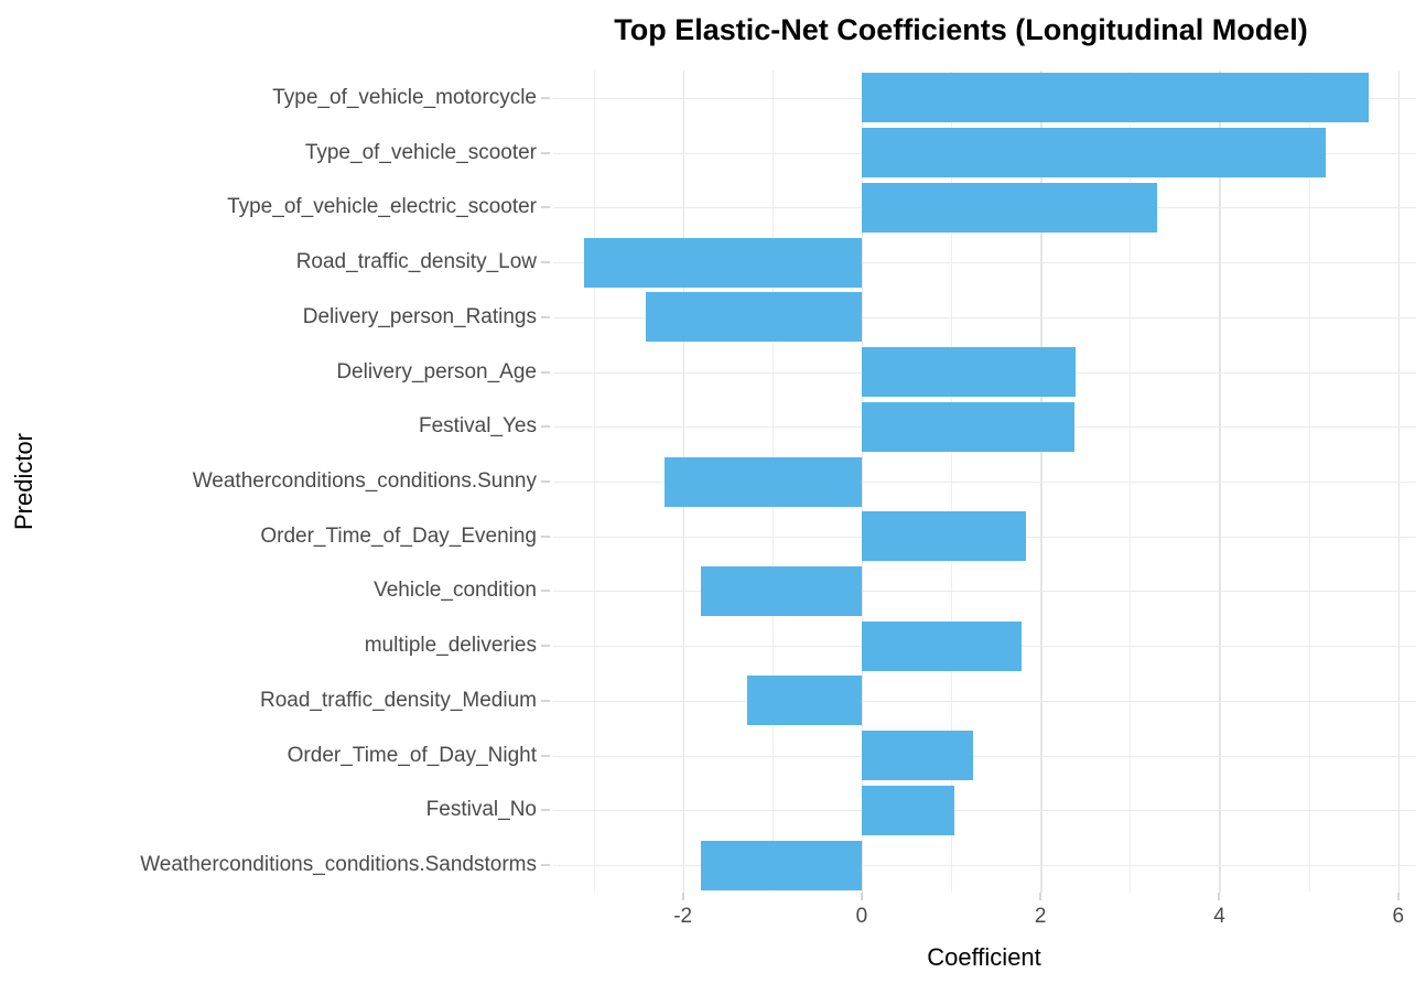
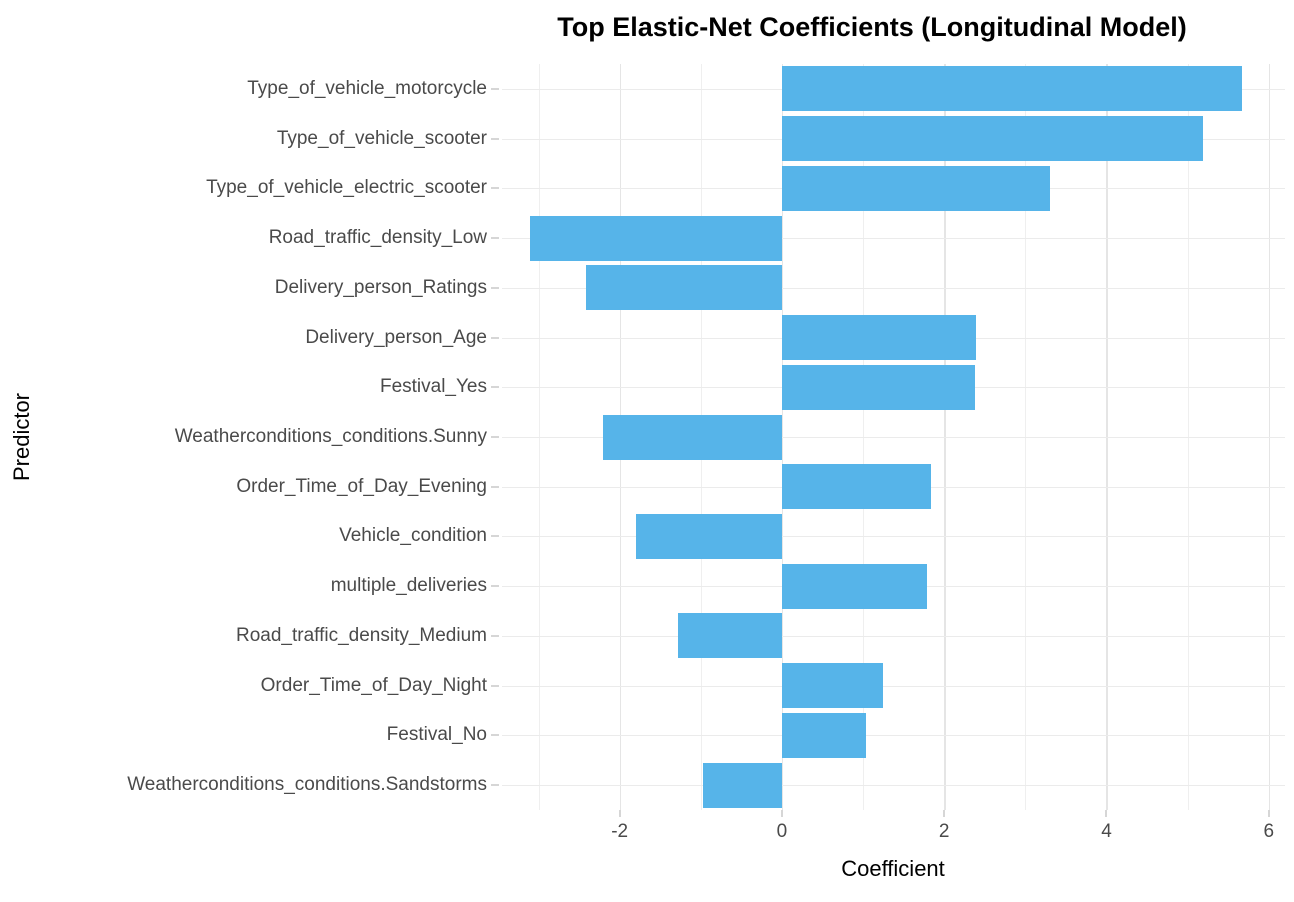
Weatherconditions_conditions.Sandstorms: -1.8 -> -1.0
